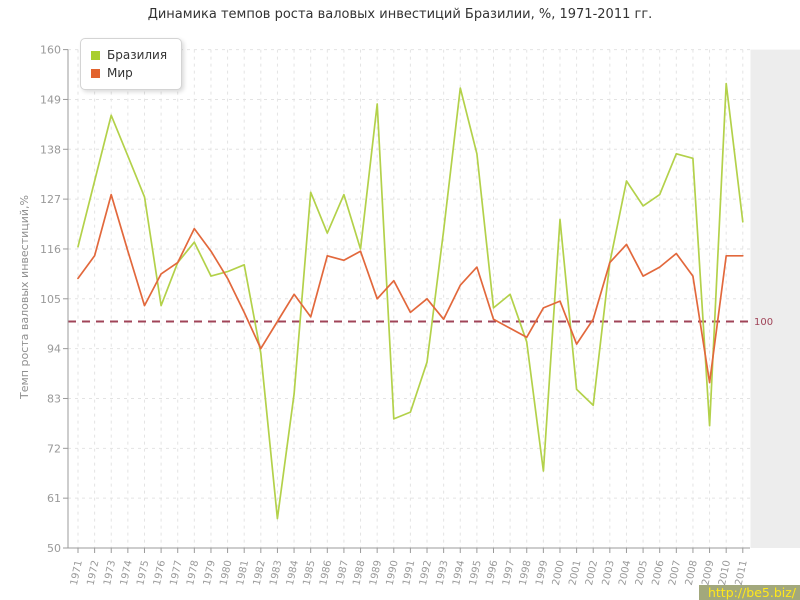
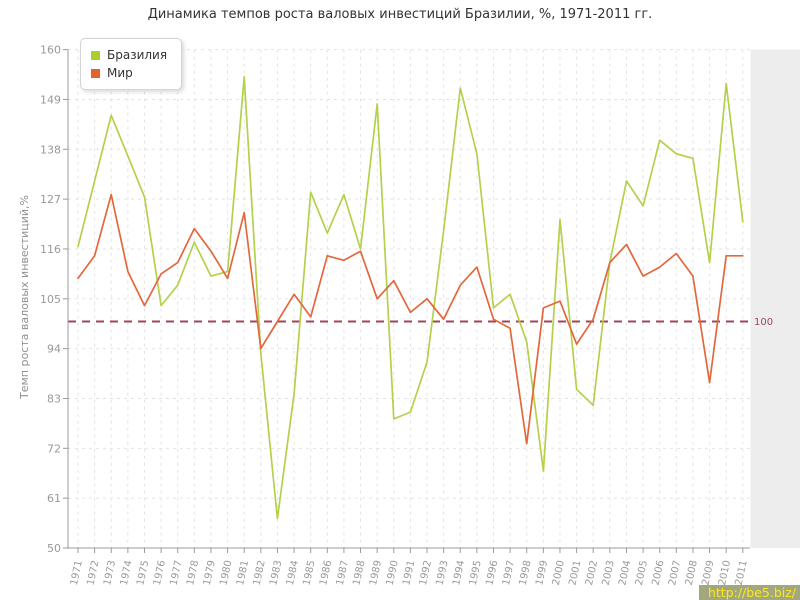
Мир/1974: 116 -> 111
Бразилия/1977: 113 -> 108
Бразилия/1981: 112 -> 154
Мир/1981: 102 -> 124
Мир/1998: 96 -> 73
Бразилия/2006: 128 -> 140
Бразилия/2009: 77 -> 113
